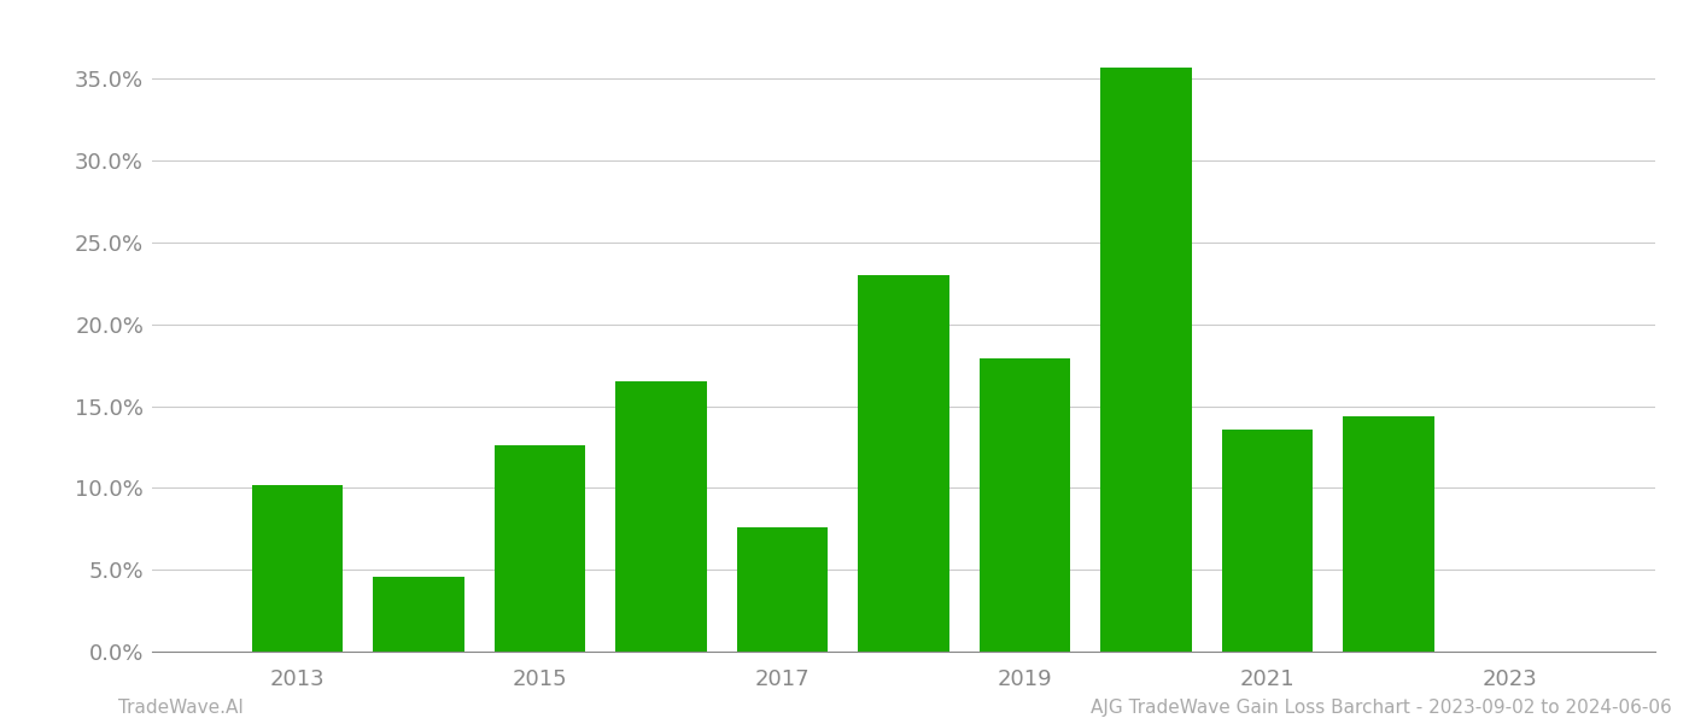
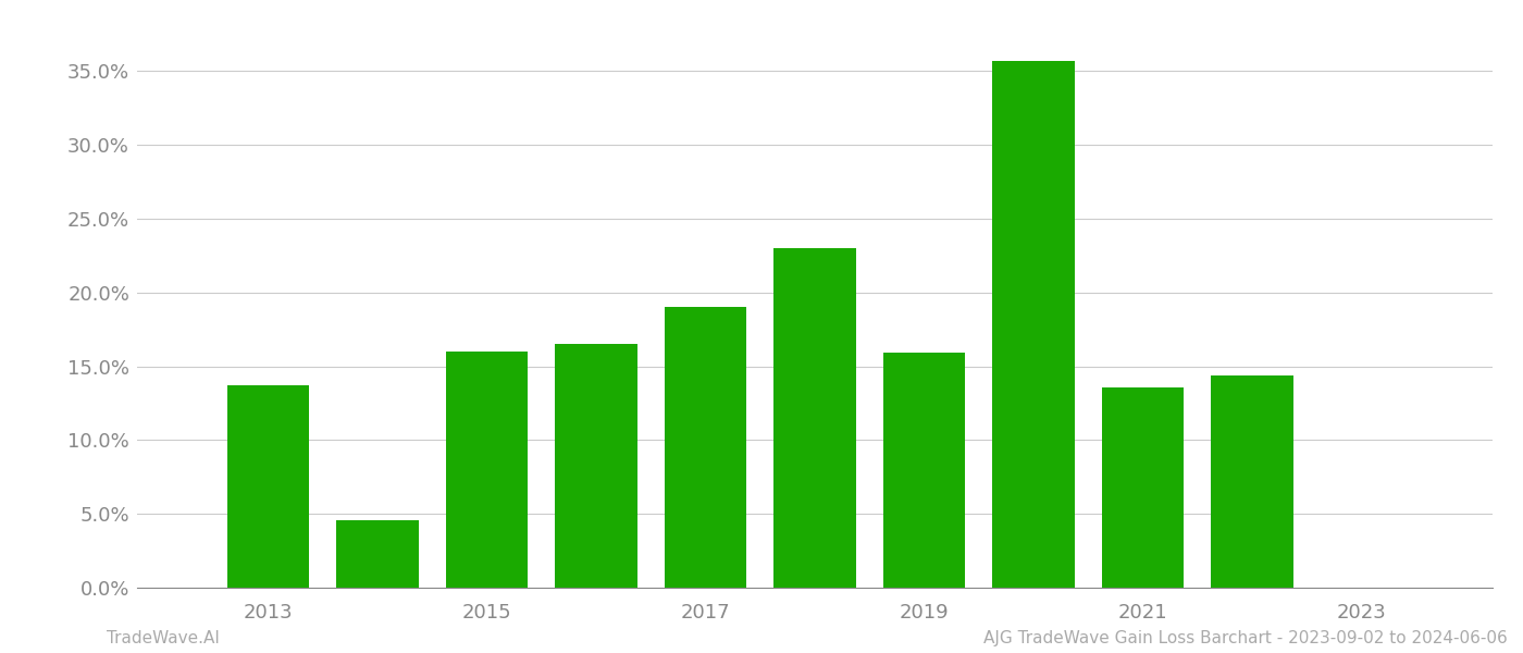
2013: 10.2% -> 13.7%
2015: 12.6% -> 16.0%
2017: 7.6% -> 19.0%
2019: 17.9% -> 15.9%
